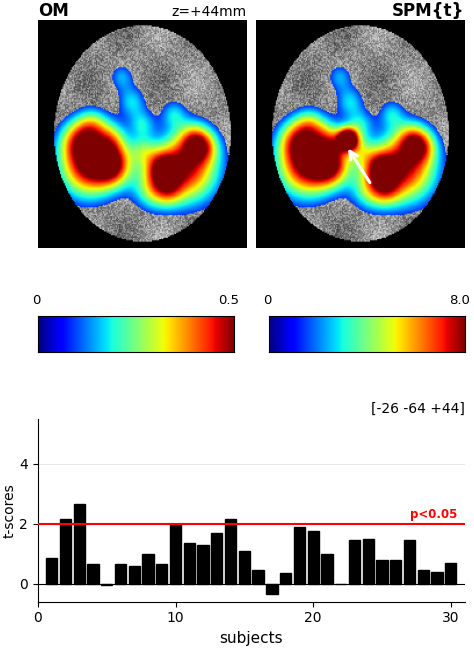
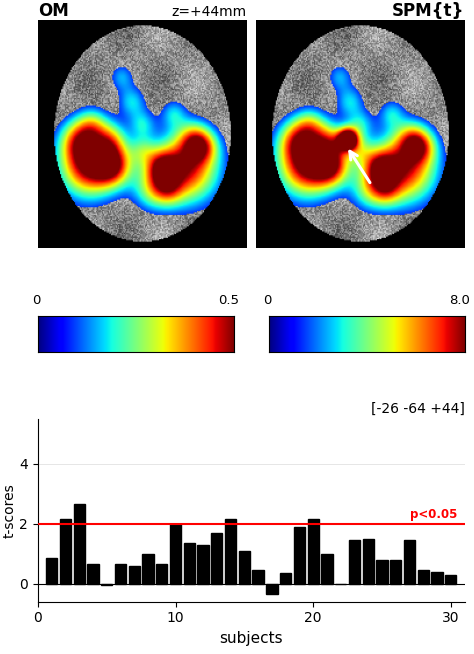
20: 1.75 -> 2.15
30: 0.70 -> 0.30
